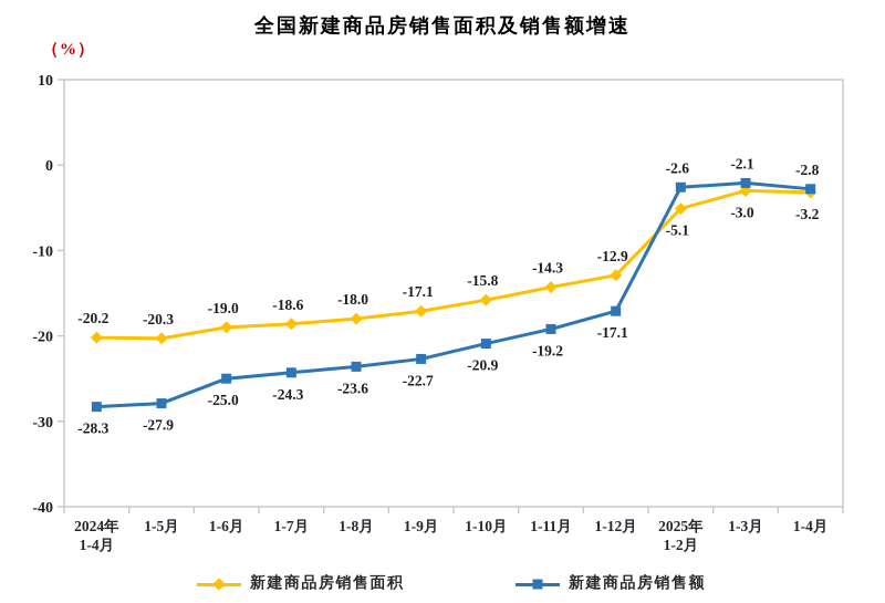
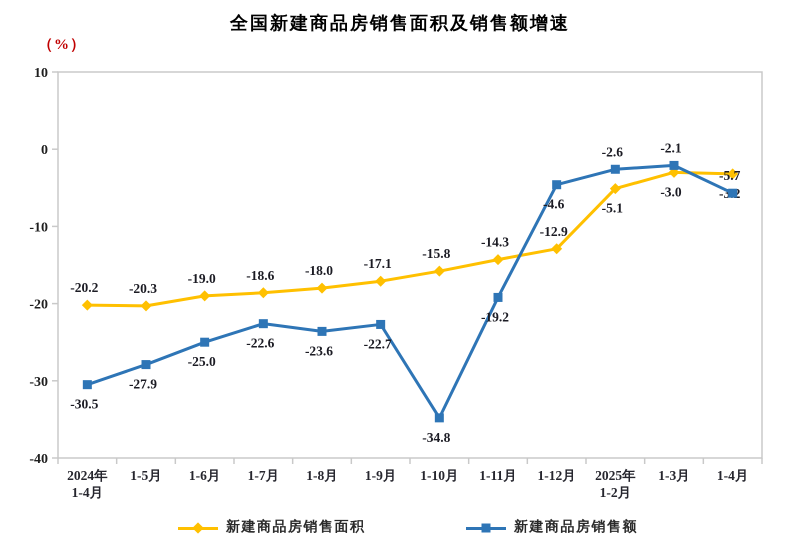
新建商品房销售额/2024年 1-4月: -28.3 -> -30.5
新建商品房销售额/1-7月: -24.3 -> -22.6
新建商品房销售额/1-10月: -20.9 -> -34.8
新建商品房销售额/1-12月: -17.1 -> -4.6
新建商品房销售额/1-4月: -2.8 -> -5.7
